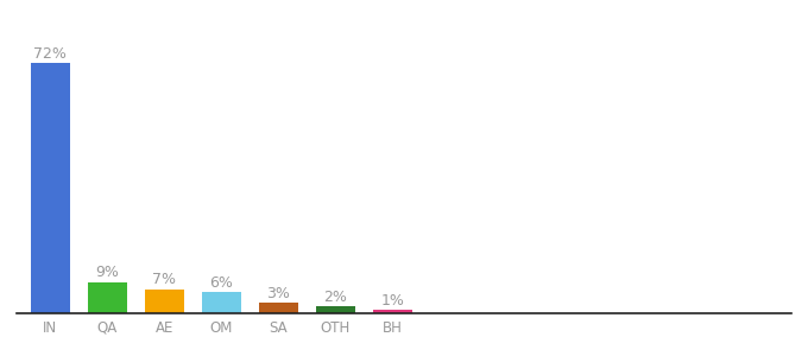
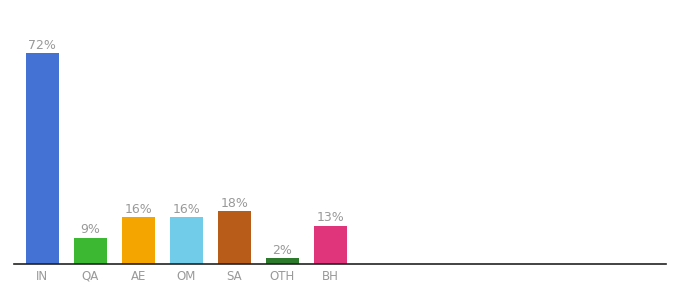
AE: 7% -> 16%
OM: 6% -> 16%
SA: 3% -> 18%
BH: 1% -> 13%
